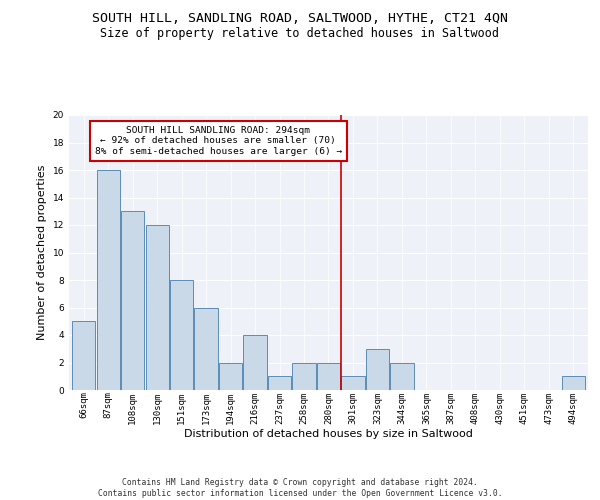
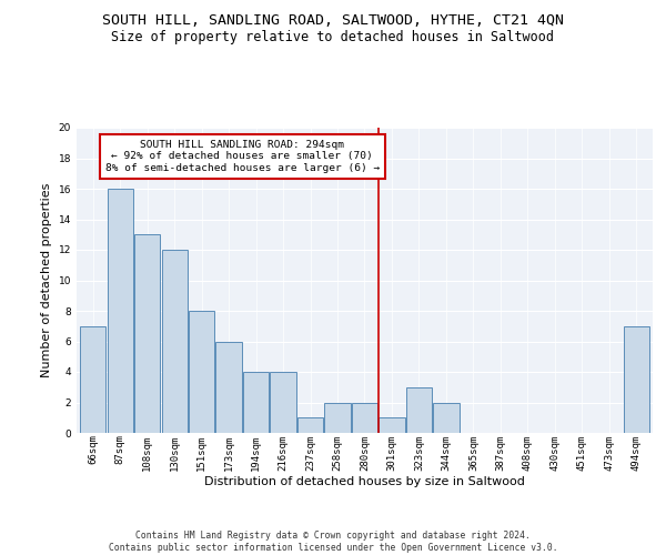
66sqm: 5 -> 7
194sqm: 2 -> 4
494sqm: 1 -> 7
